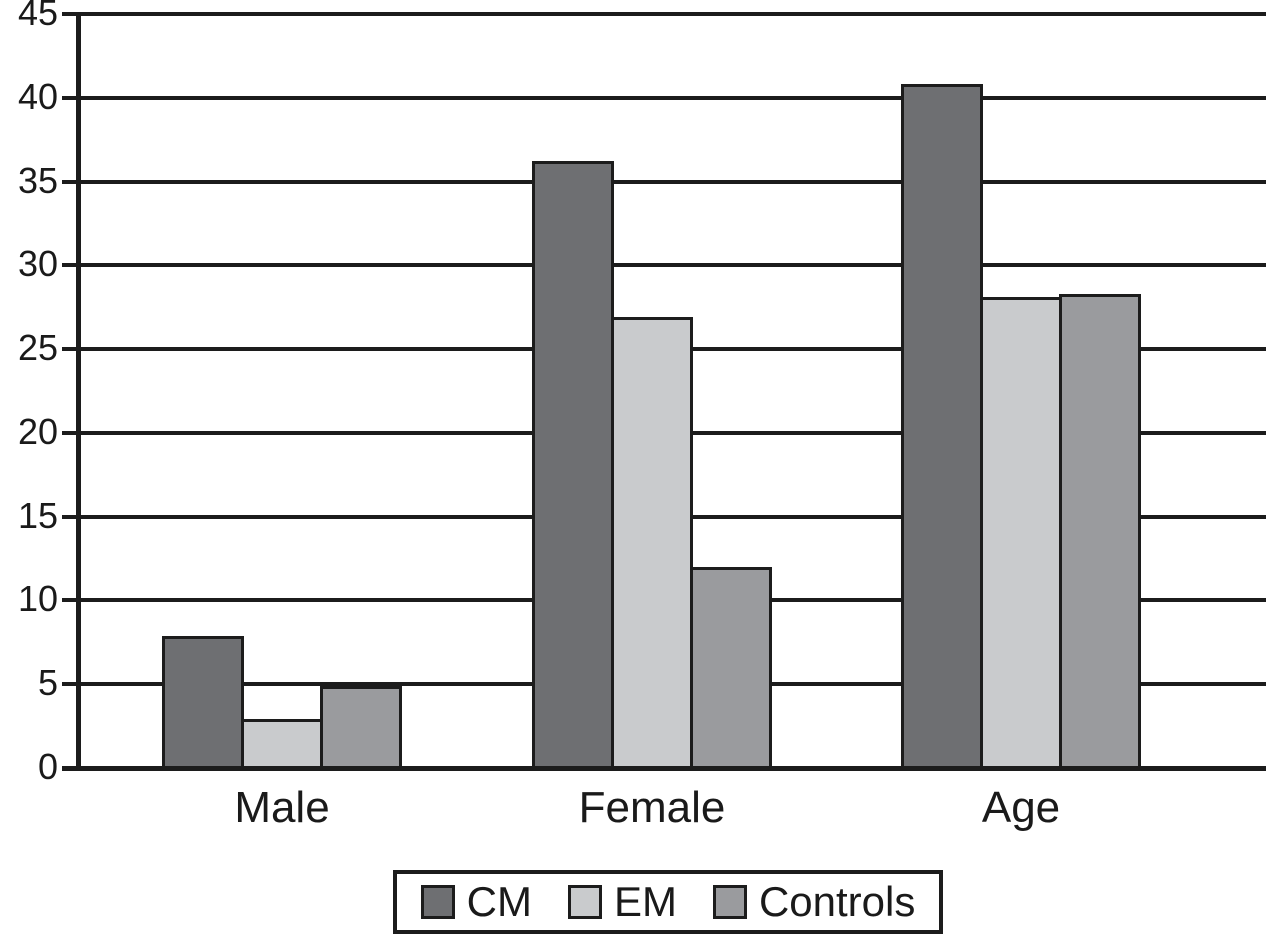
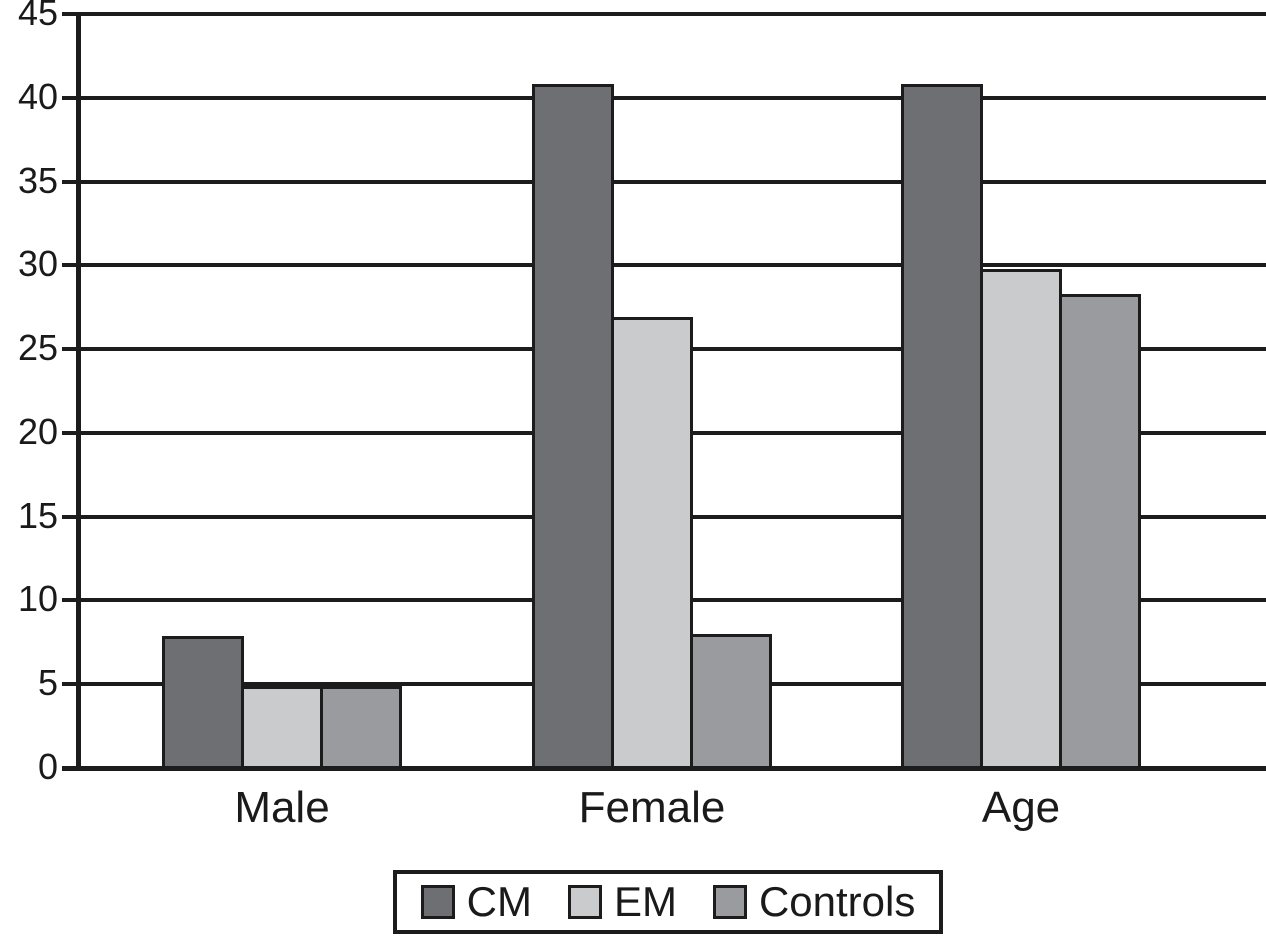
EM/Male: 2.9 -> 4.9
CM/Female: 36.2 -> 40.8
Controls/Female: 12.0 -> 8.0
EM/Age: 28.1 -> 29.8
